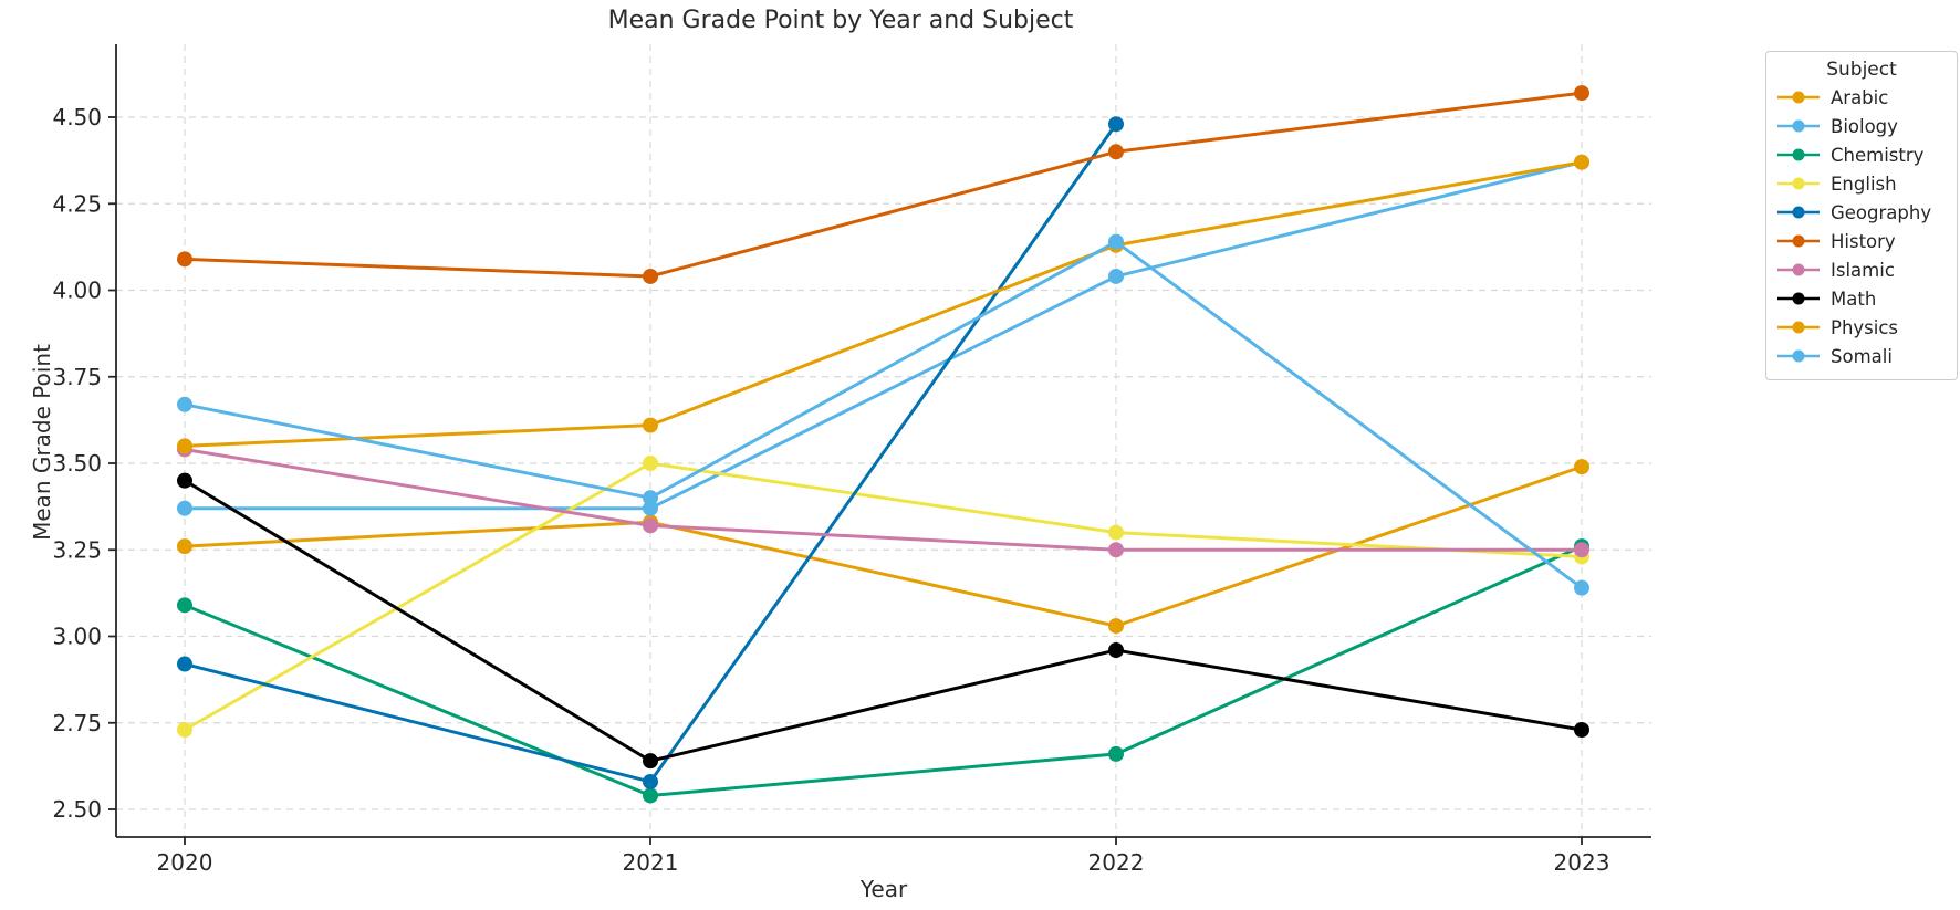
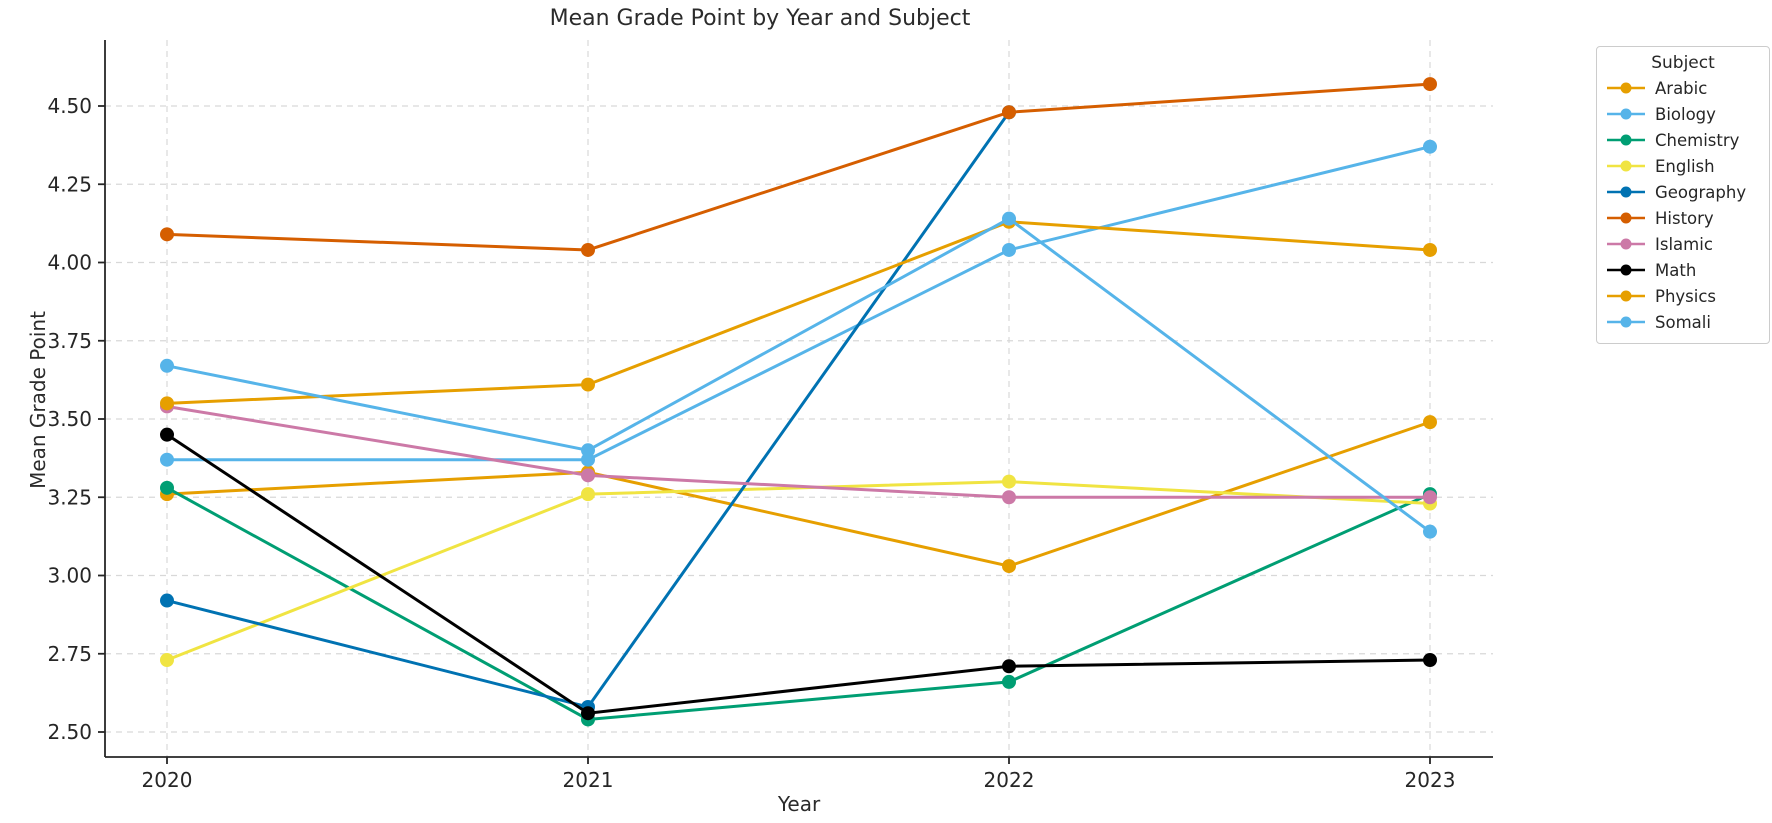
Chemistry/2020: 3.09 -> 3.28
English/2021: 3.50 -> 3.26
Math/2021: 2.64 -> 2.56
History/2022: 4.40 -> 4.48
Math/2022: 2.96 -> 2.71
Physics/2023: 4.37 -> 4.04
